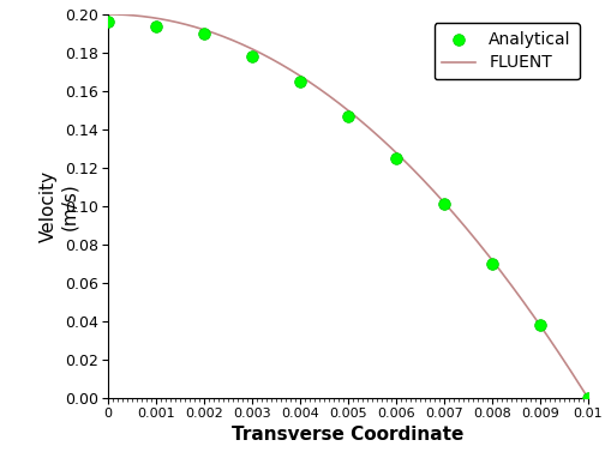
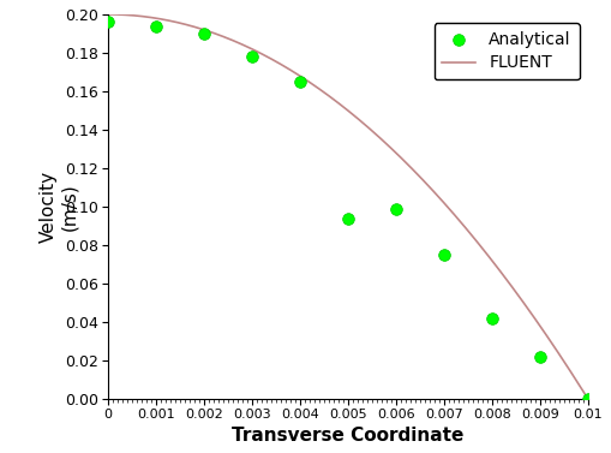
Analytical/0.005: 0.147 -> 0.094
Analytical/0.006: 0.125 -> 0.099
Analytical/0.007: 0.101 -> 0.075
Analytical/0.008: 0.070 -> 0.042
Analytical/0.009: 0.038 -> 0.022
